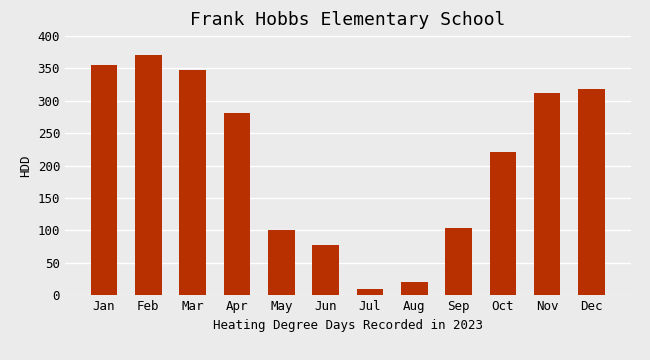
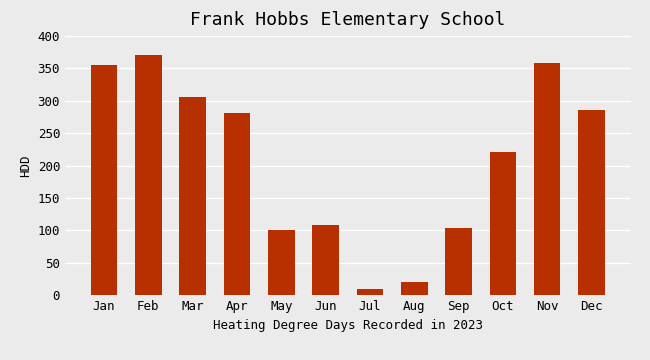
Mar: 348 -> 306
Jun: 78 -> 108
Nov: 312 -> 358
Dec: 318 -> 286
